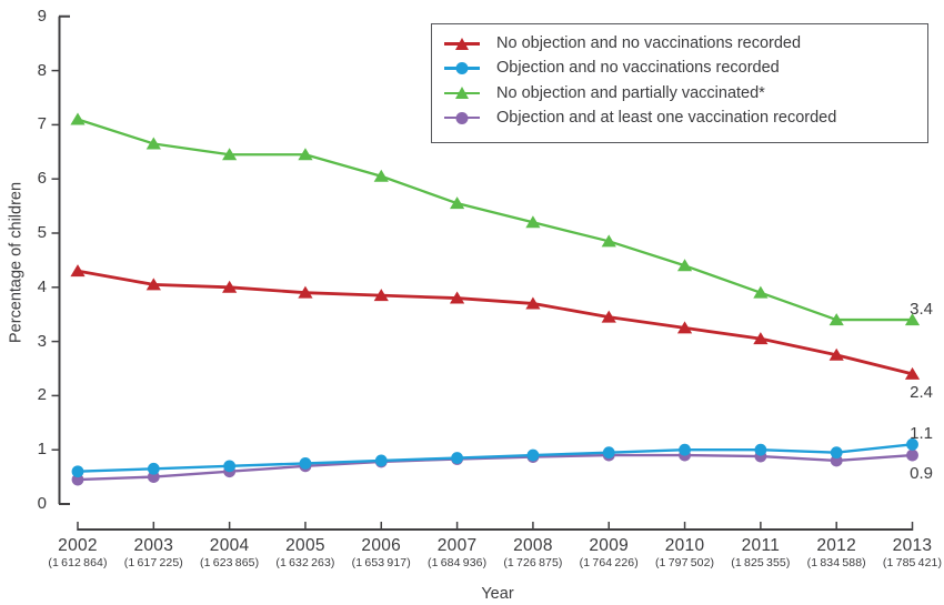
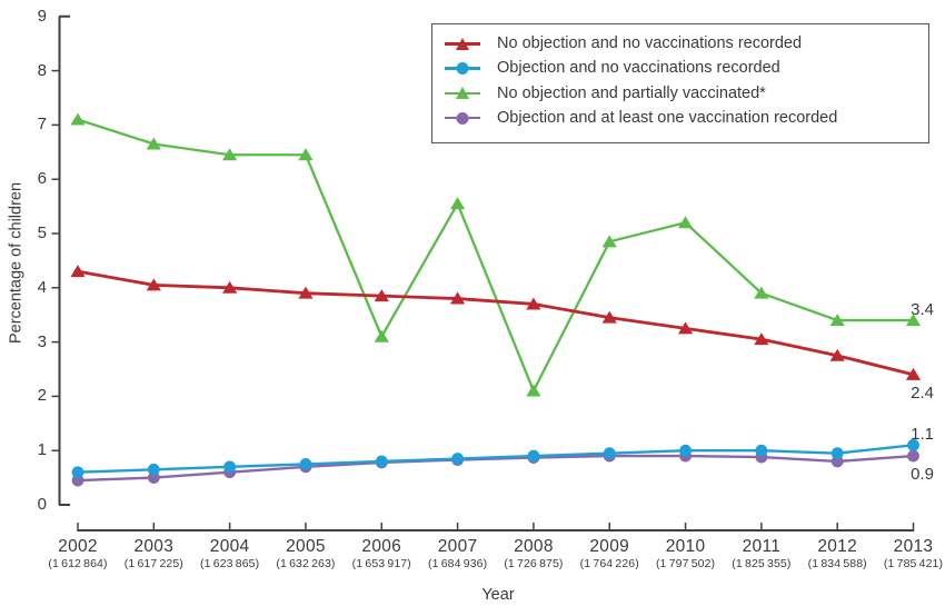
No objection and partially vaccinated*/2006: 6.0 -> 3.1
No objection and partially vaccinated*/2008: 5.2 -> 2.1
No objection and partially vaccinated*/2010: 4.4 -> 5.2
